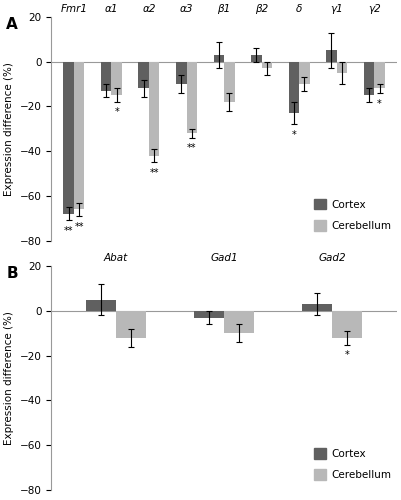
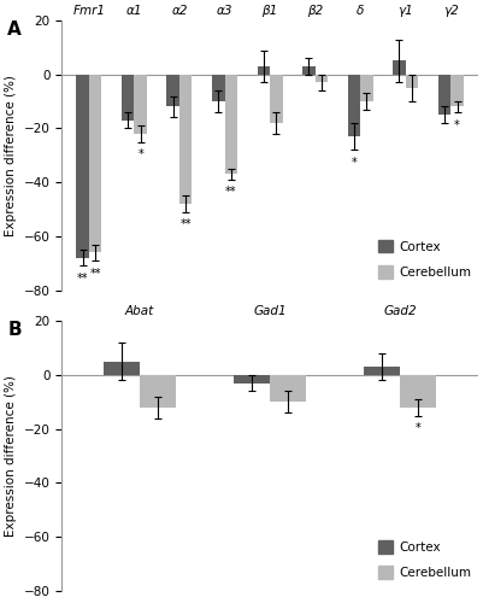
Cortex/α1: -13 -> -17
Cerebellum/α1: -15 -> -22
Cerebellum/α2: -42 -> -48
Cerebellum/α3: -32 -> -37
